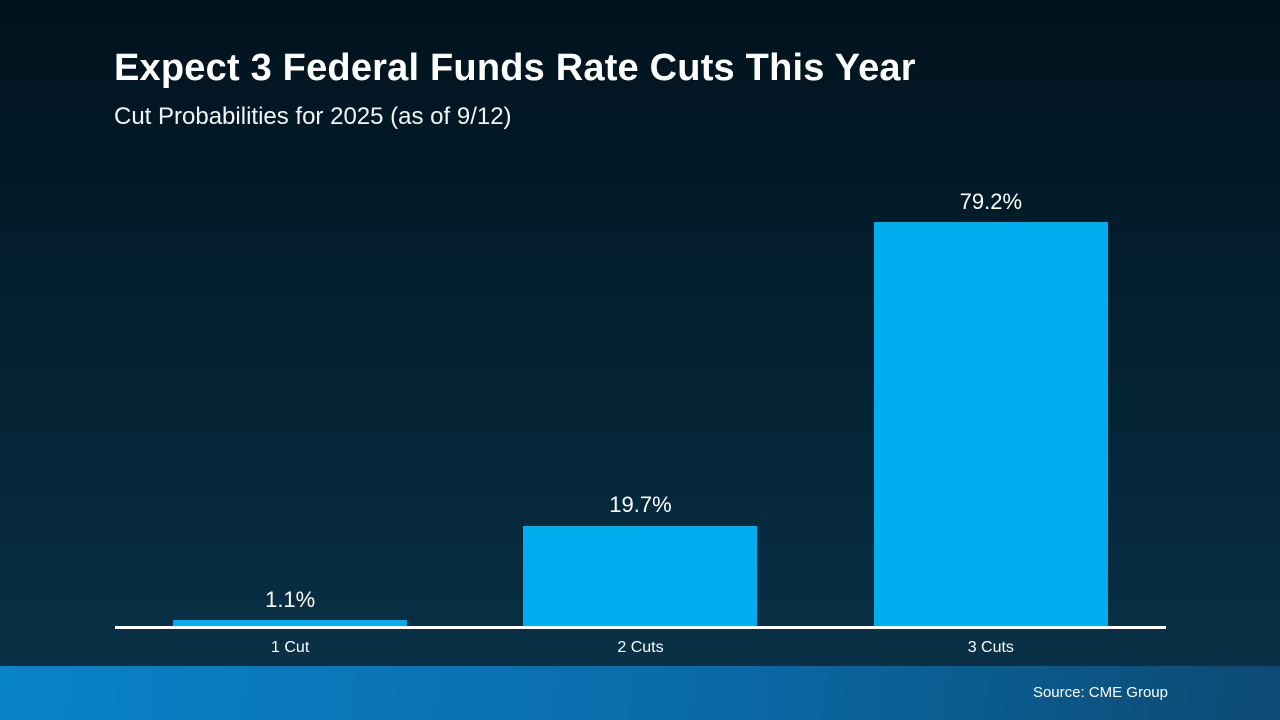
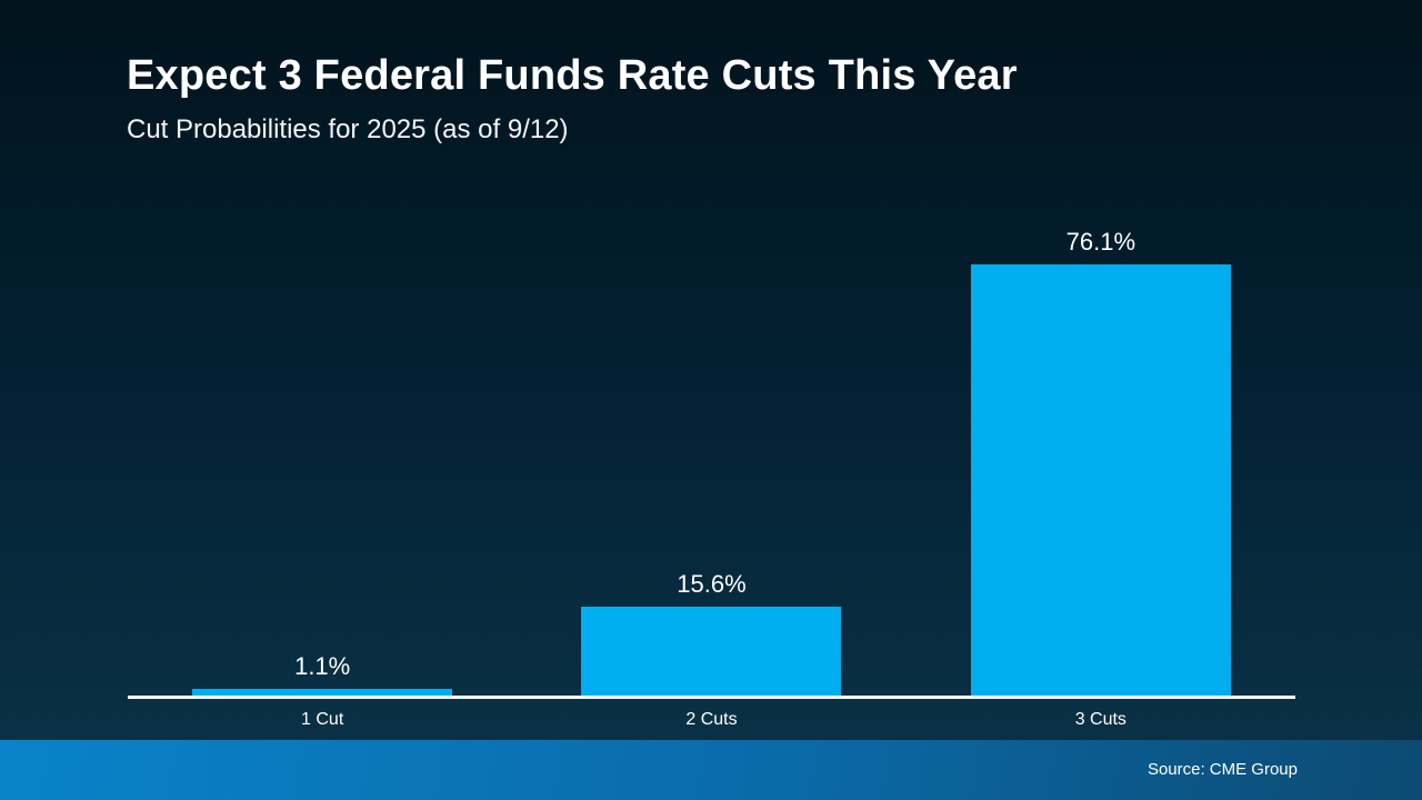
2 Cuts: 19.7% -> 15.6%
3 Cuts: 79.2% -> 76.1%
